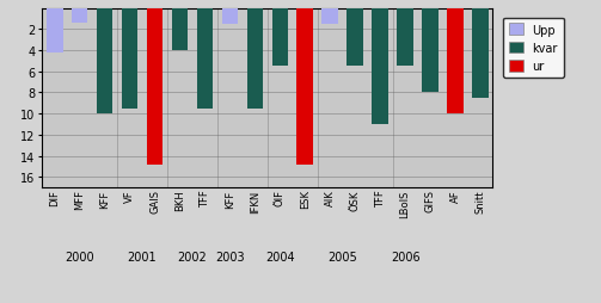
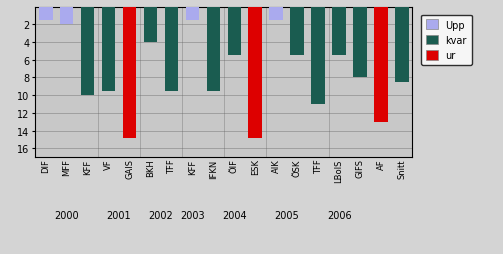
DIF: 4.2 -> 1.5
MFF: 1.4 -> 2.0
AF: 10.0 -> 13.0
